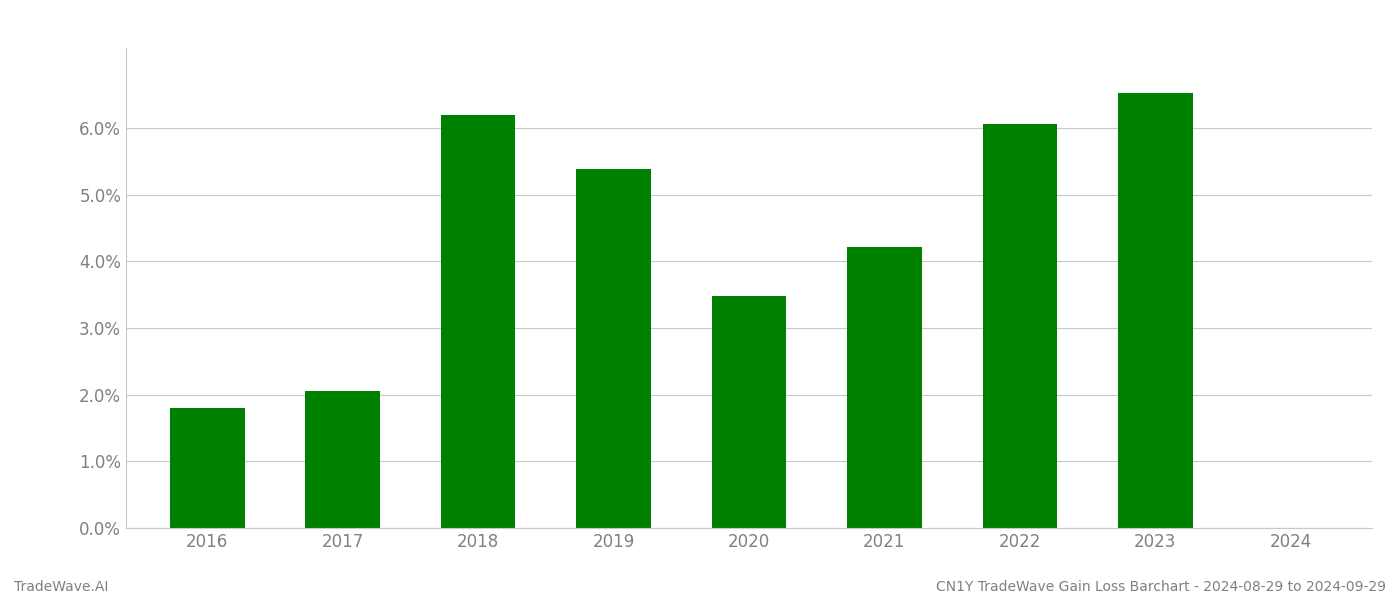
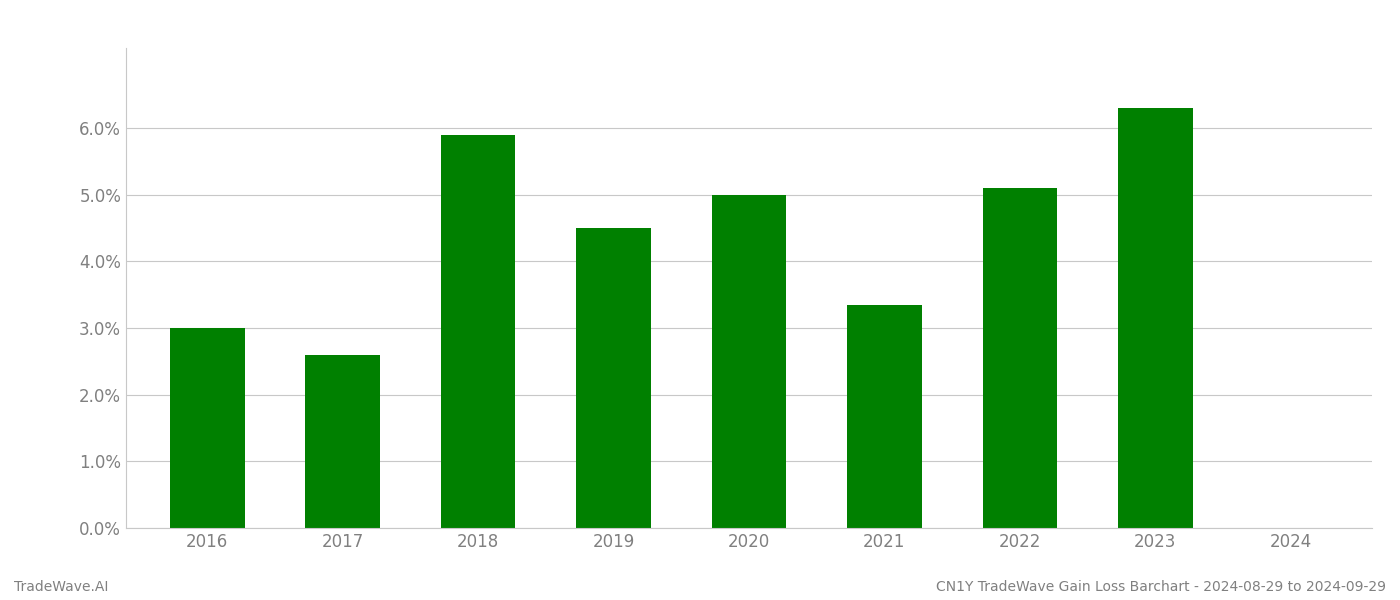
2016: 1.80% -> 3.00%
2017: 2.06% -> 2.60%
2018: 6.20% -> 5.90%
2019: 5.38% -> 4.50%
2020: 3.48% -> 5.00%
2021: 4.22% -> 3.35%
2022: 6.06% -> 5.10%
2023: 6.52% -> 6.30%
